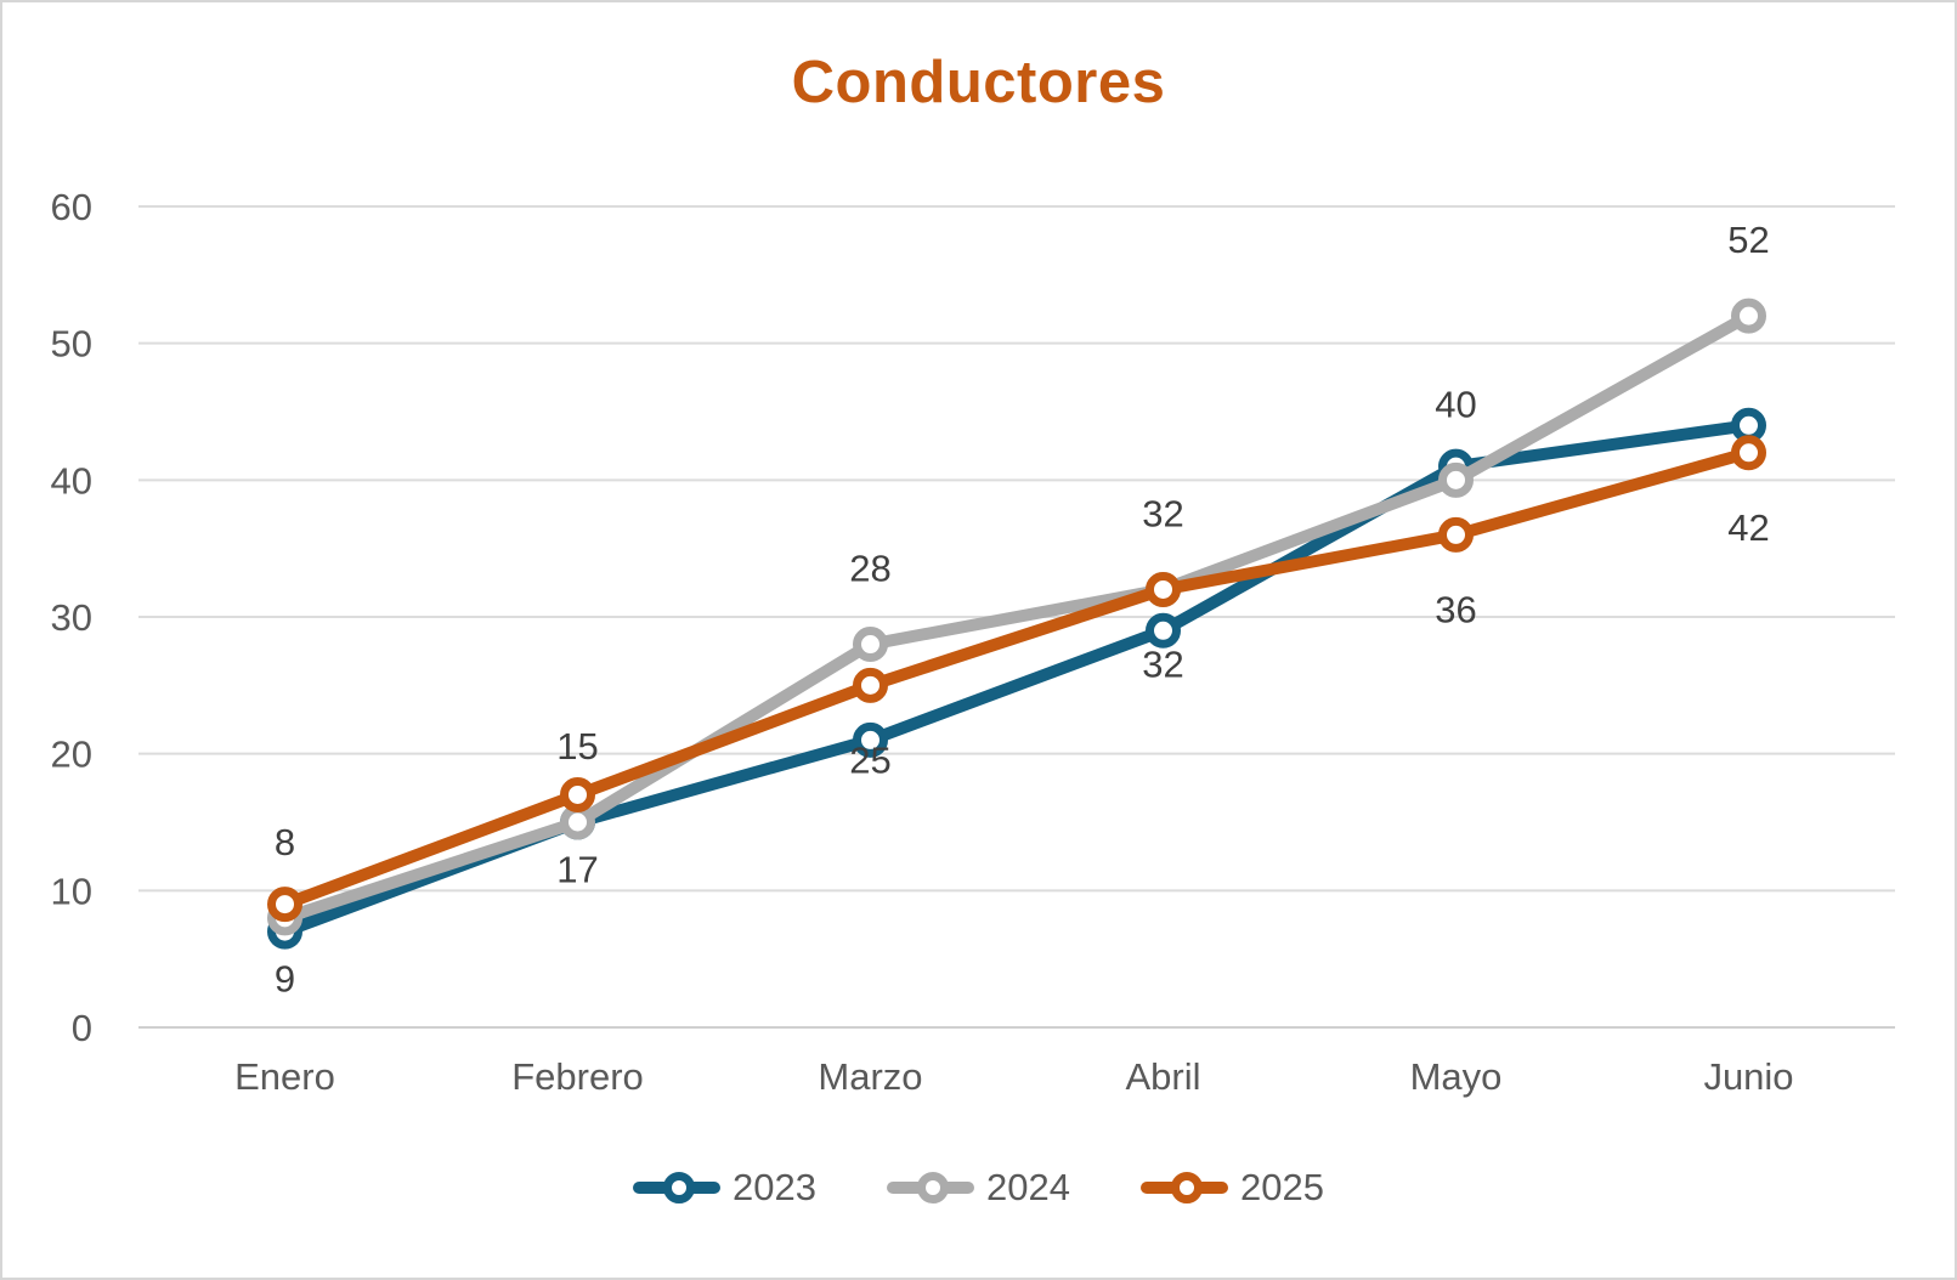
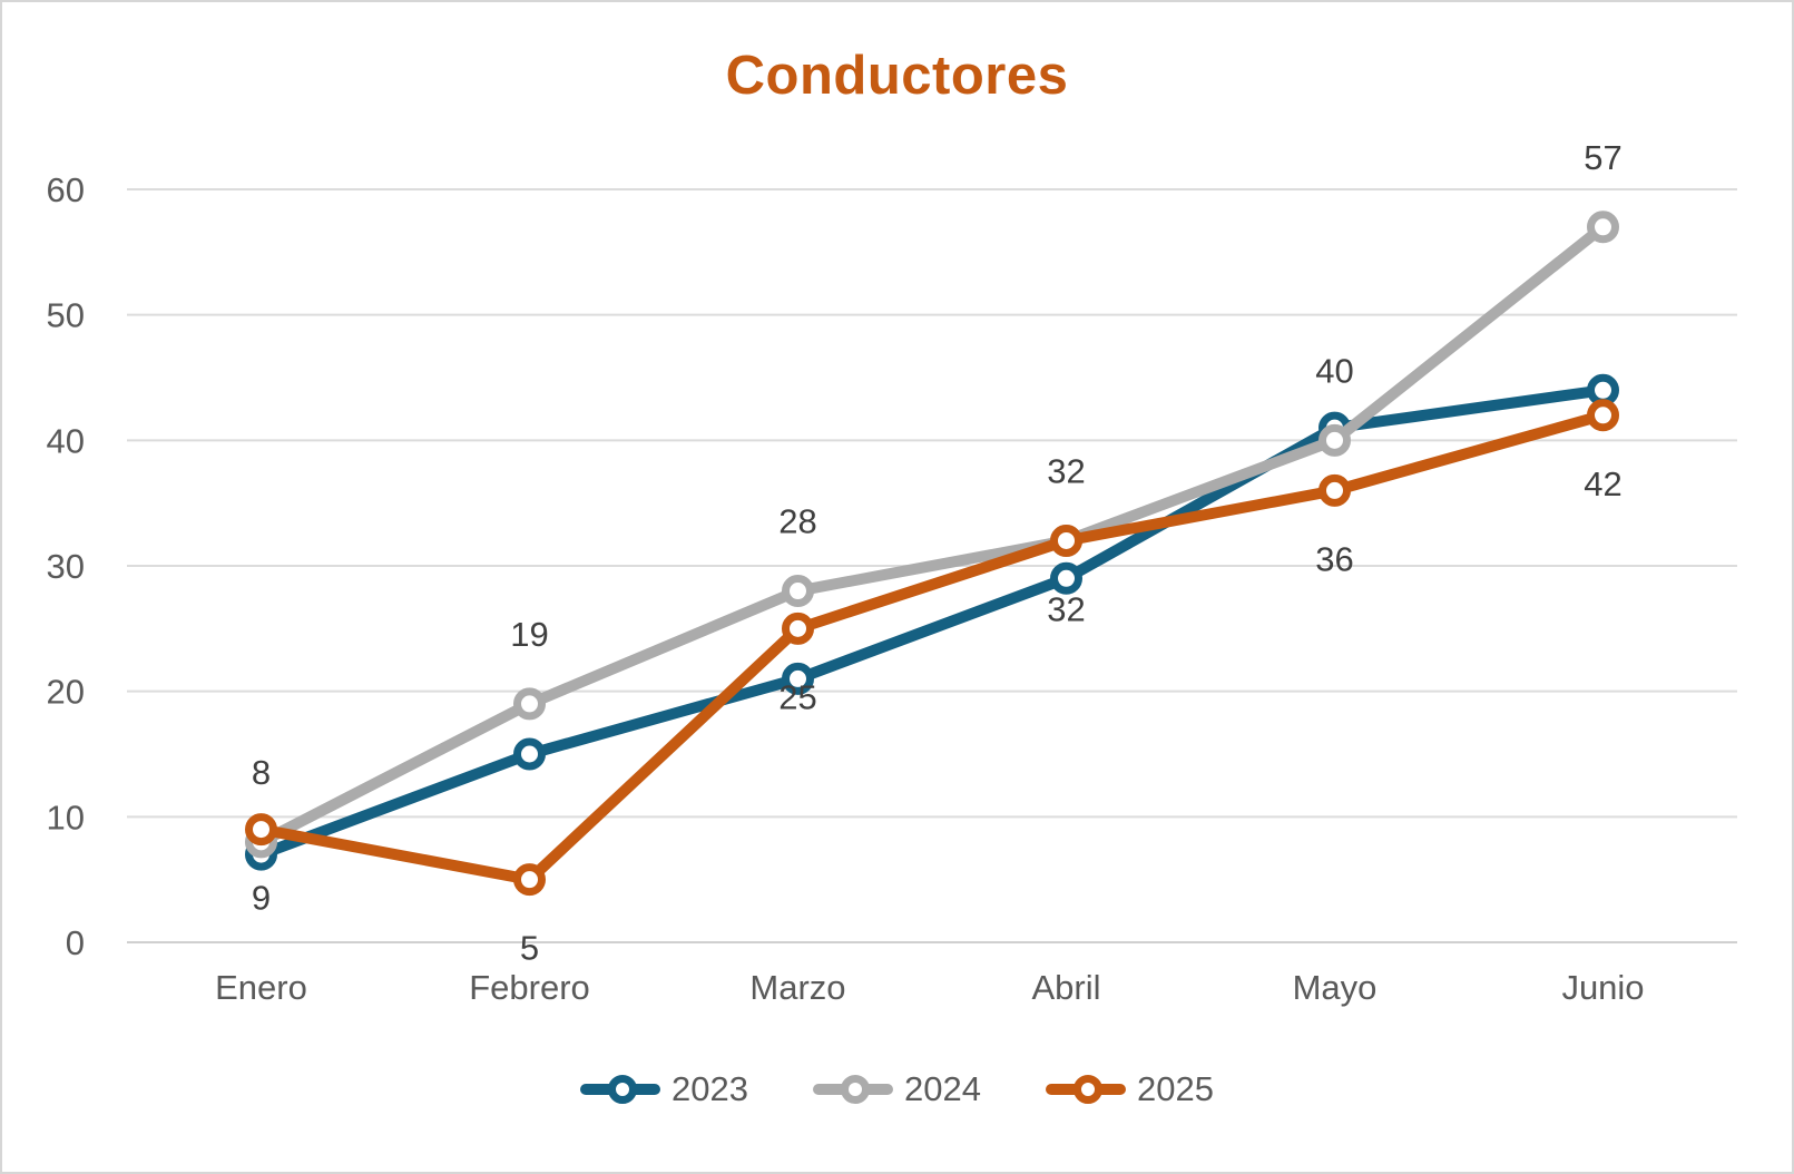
2024/Febrero: 15 -> 19
2025/Febrero: 17 -> 5
2024/Junio: 52 -> 57
